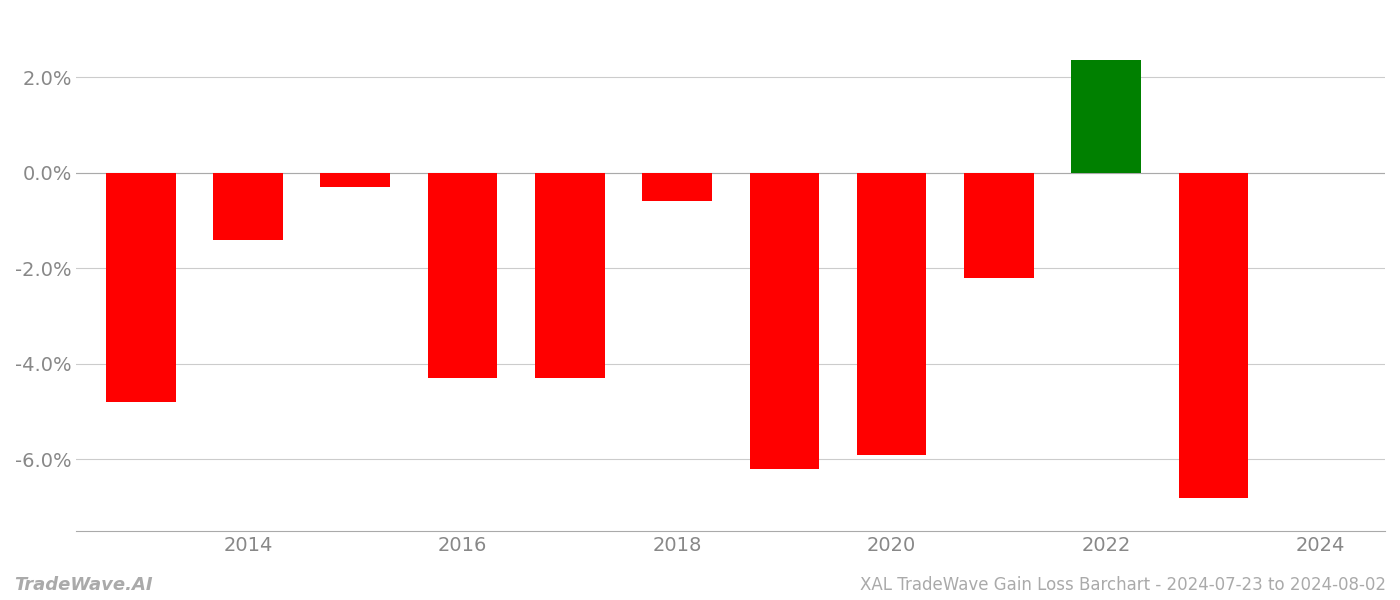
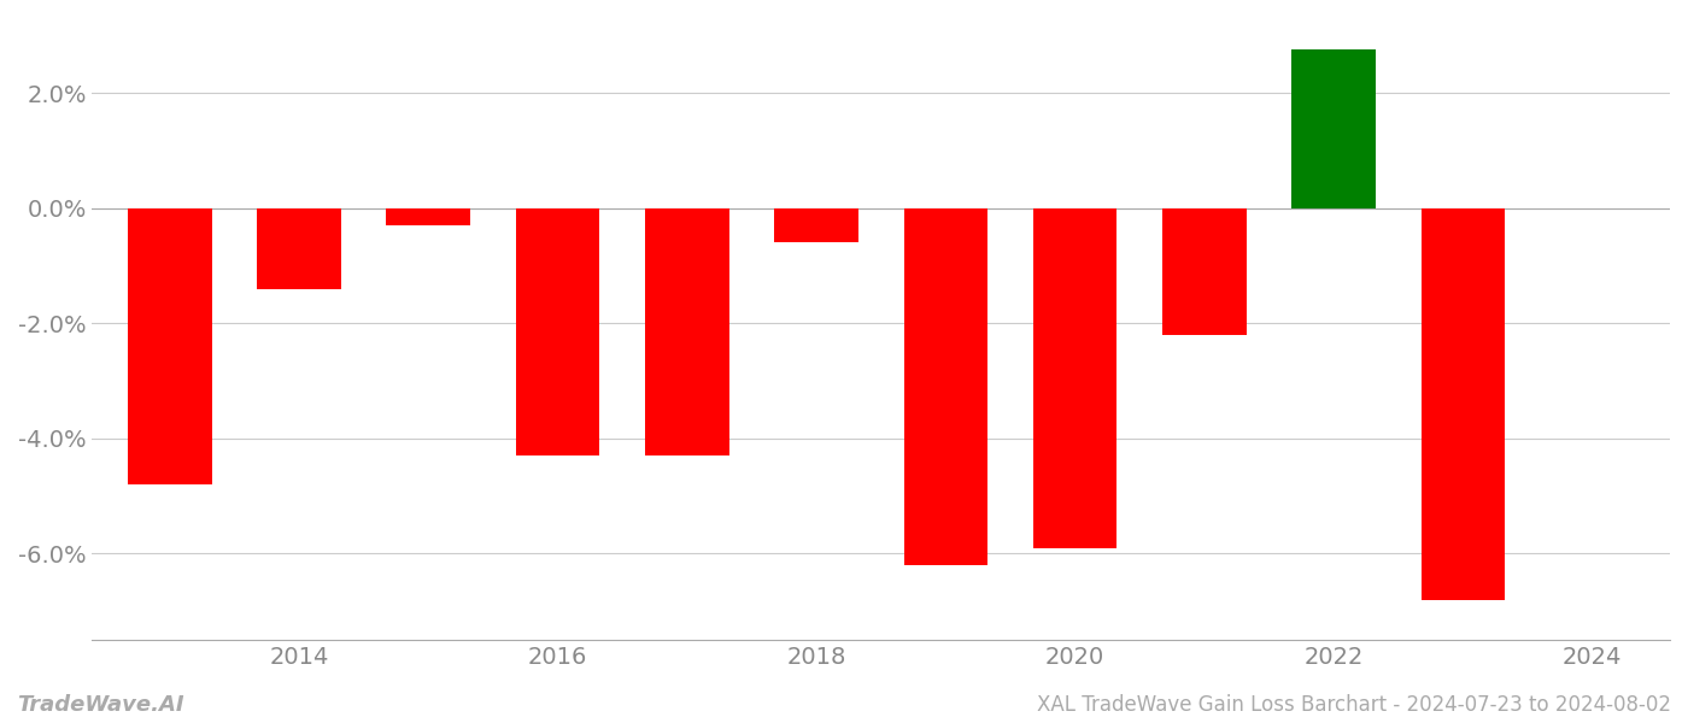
2022: 2.35% -> 2.75%
